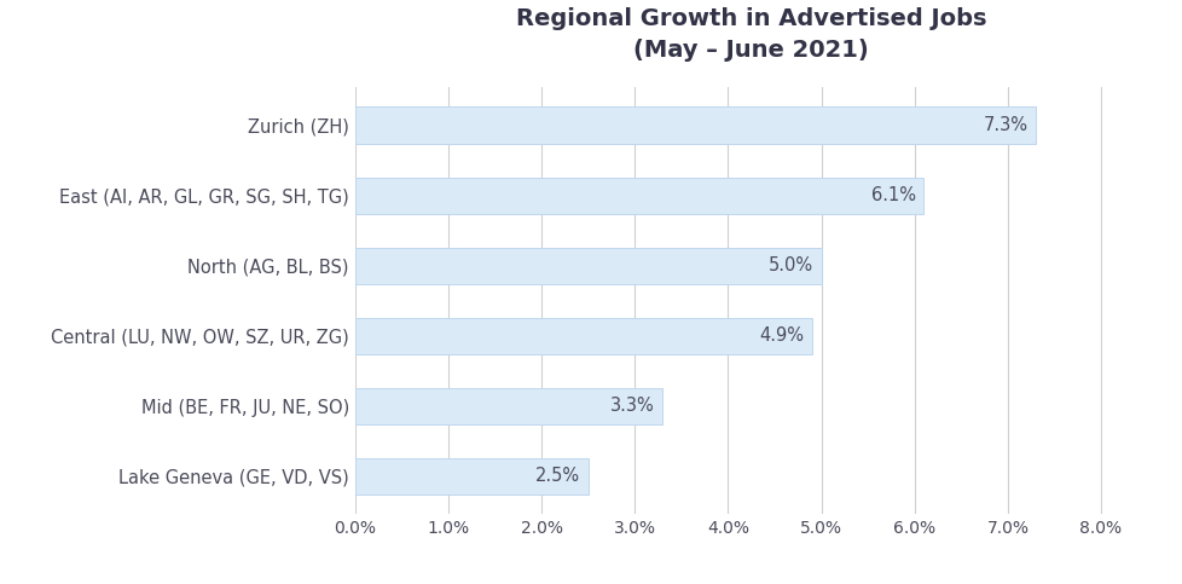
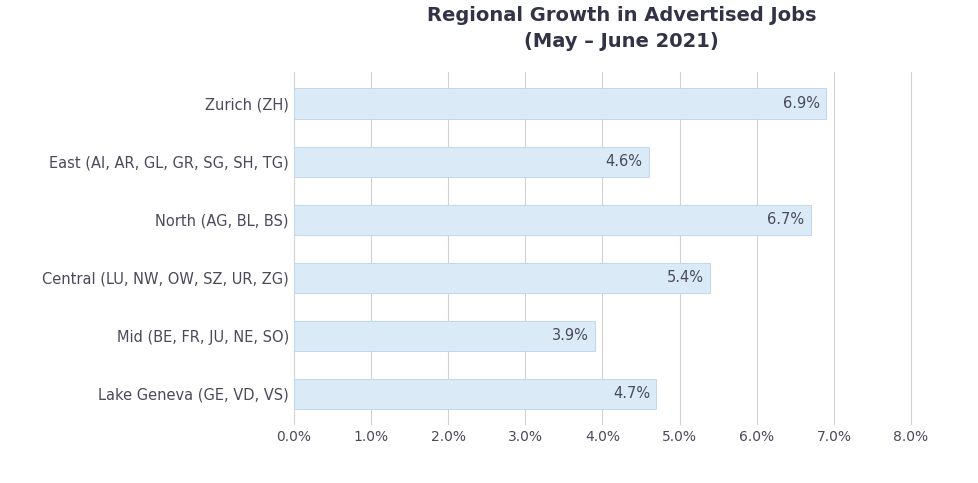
Zurich (ZH): 7.3% -> 6.9%
East (AI, AR, GL, GR, SG, SH, TG): 6.1% -> 4.6%
North (AG, BL, BS): 5.0% -> 6.7%
Central (LU, NW, OW, SZ, UR, ZG): 4.9% -> 5.4%
Mid (BE, FR, JU, NE, SO): 3.3% -> 3.9%
Lake Geneva (GE, VD, VS): 2.5% -> 4.7%
